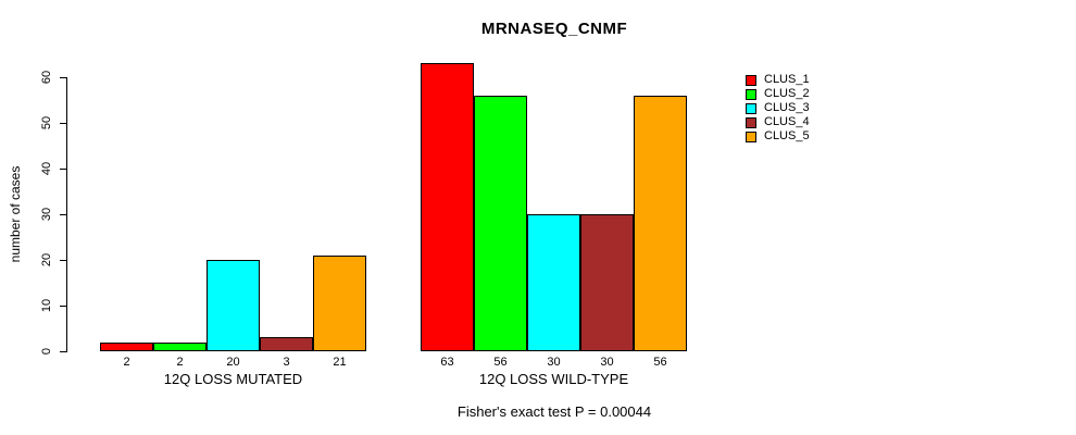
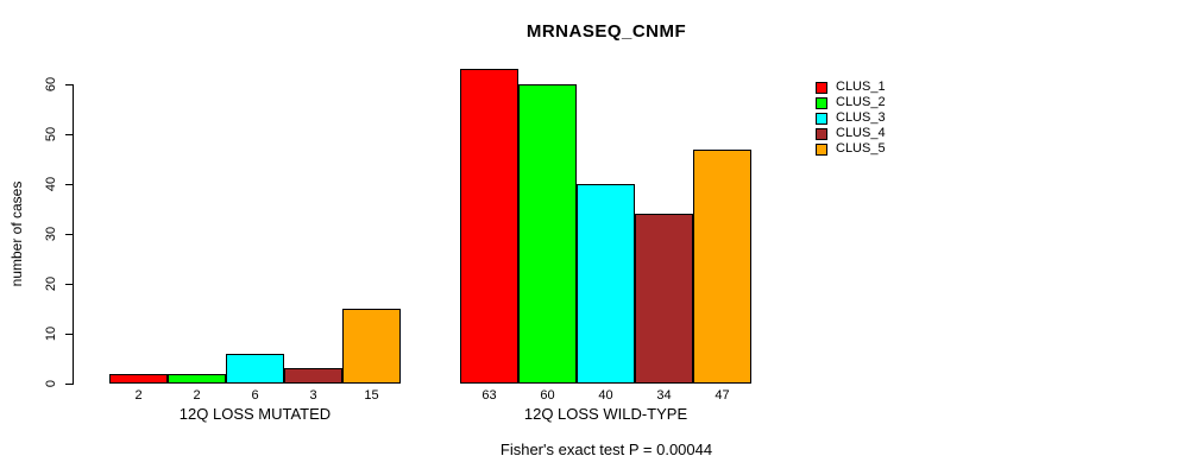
CLUS_3/12Q LOSS MUTATED: 20 -> 6
CLUS_5/12Q LOSS MUTATED: 21 -> 15
CLUS_2/12Q LOSS WILD-TYPE: 56 -> 60
CLUS_3/12Q LOSS WILD-TYPE: 30 -> 40
CLUS_4/12Q LOSS WILD-TYPE: 30 -> 34
CLUS_5/12Q LOSS WILD-TYPE: 56 -> 47
